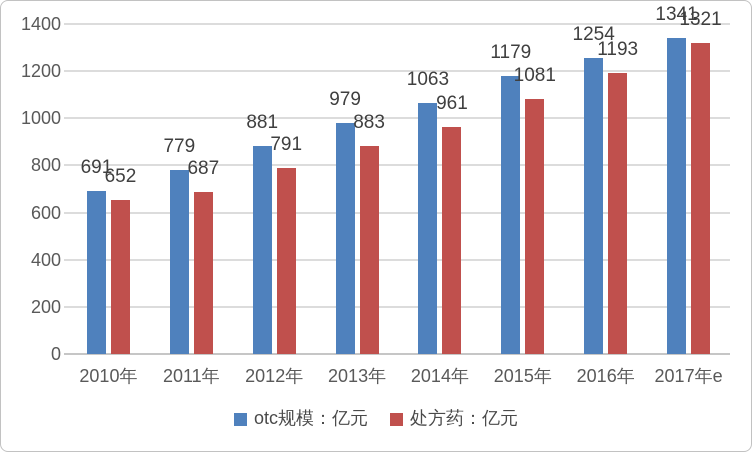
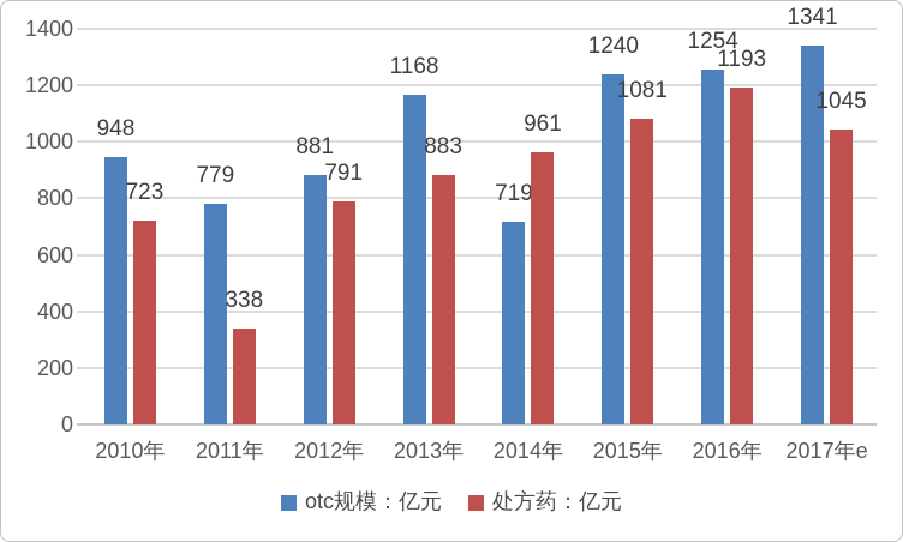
otc规模：亿元/2010年: 691 -> 948
处方药：亿元/2010年: 652 -> 723
处方药：亿元/2011年: 687 -> 338
otc规模：亿元/2013年: 979 -> 1168
otc规模：亿元/2014年: 1063 -> 719
otc规模：亿元/2015年: 1179 -> 1240
处方药：亿元/2017年e: 1321 -> 1045
